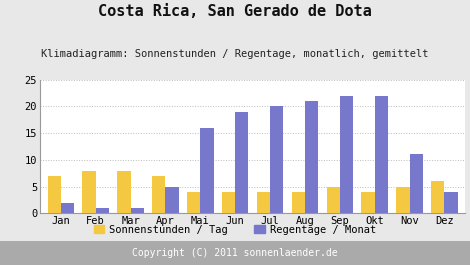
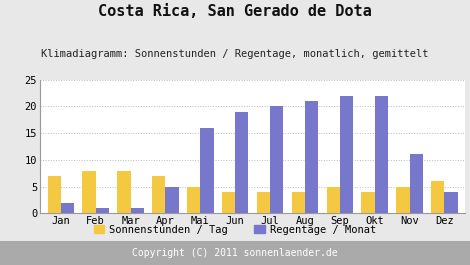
Sonnenstunden / Tag/Mai: 4 -> 5
